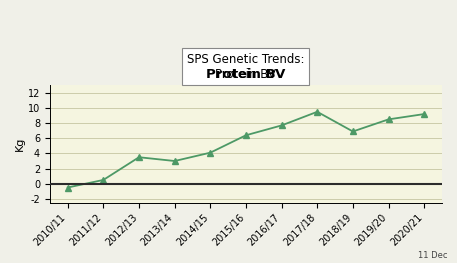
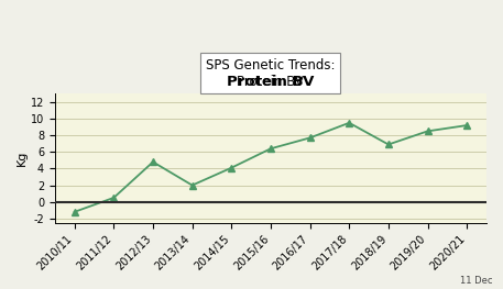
2010/11: -0.5 -> -1.2
2012/13: 3.5 -> 4.8
2013/14: 3.0 -> 2.0
